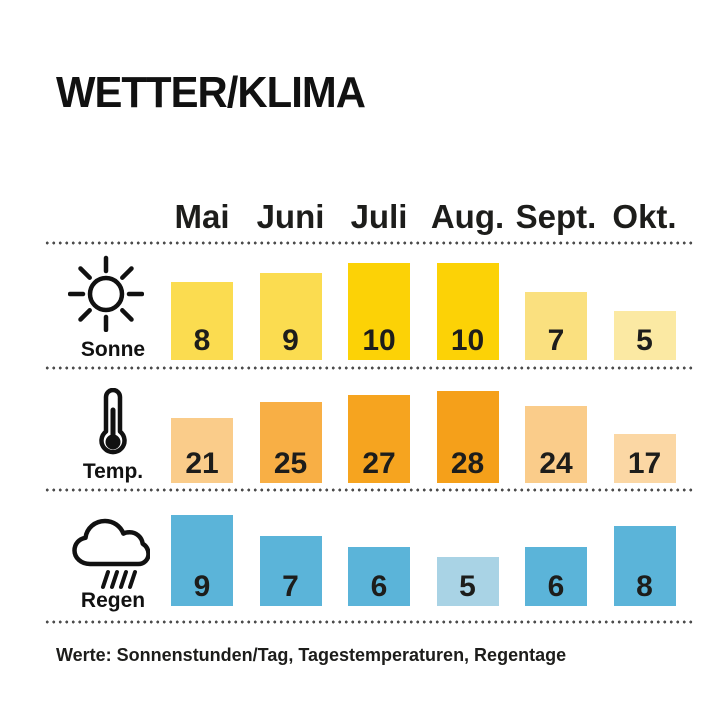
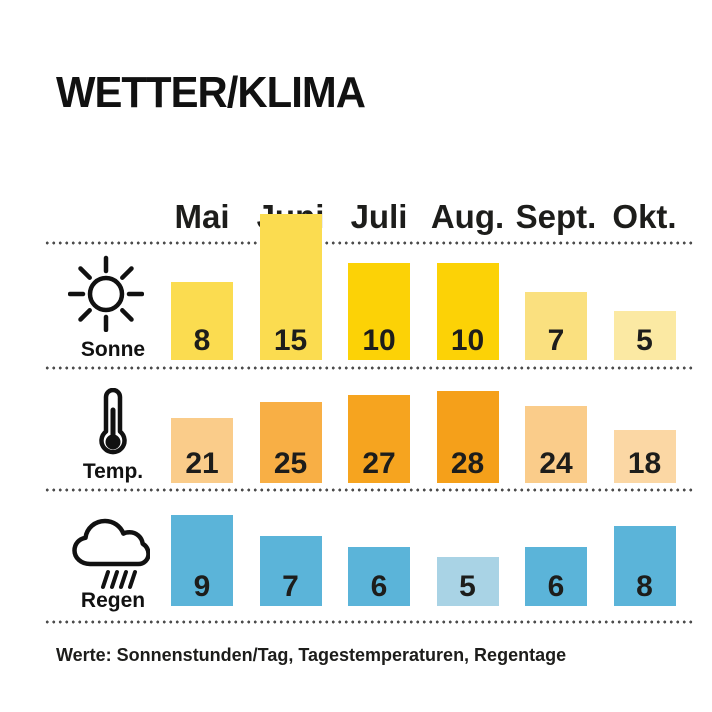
Sonne/Juni: 9 -> 15
Temp./Okt.: 17 -> 18
